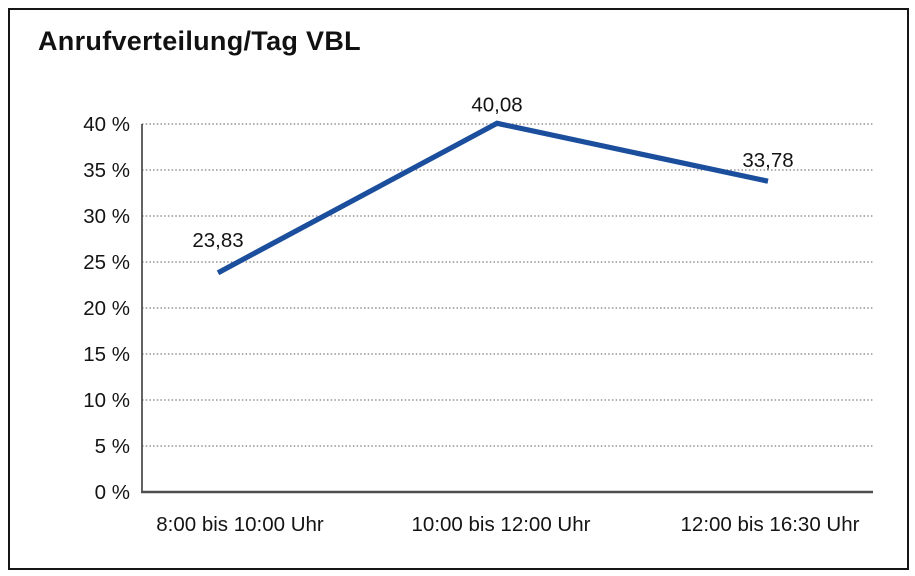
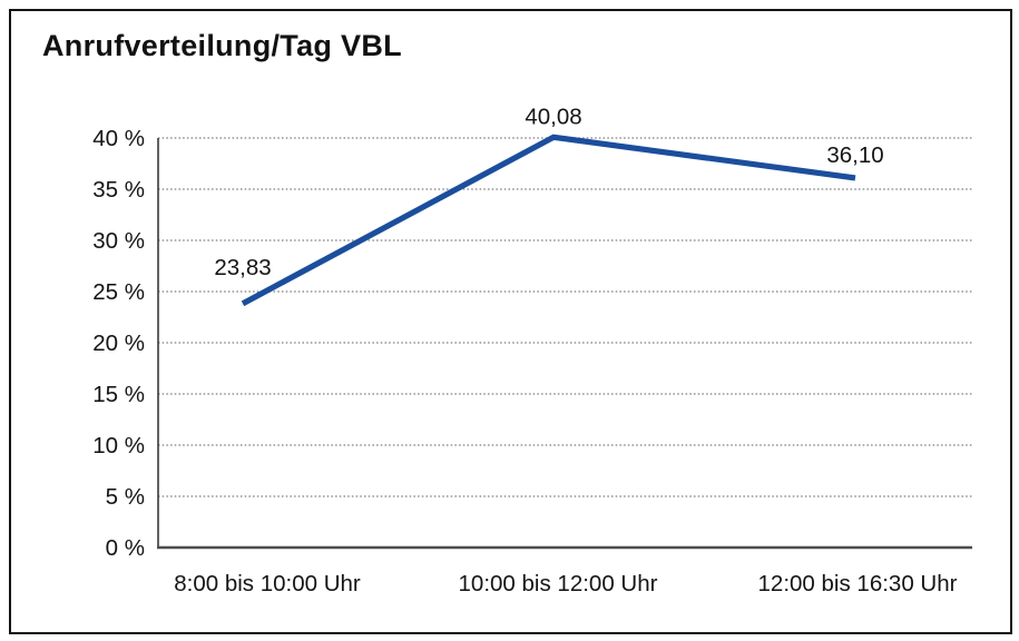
12:00 bis 16:30 Uhr: 33,78 -> 36,10
